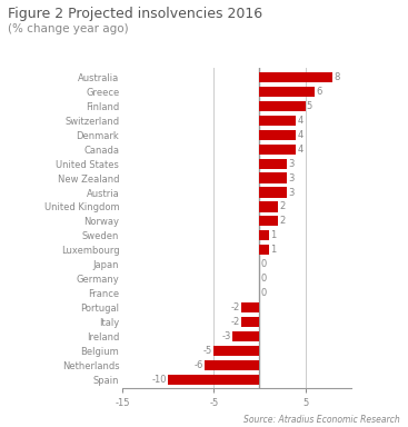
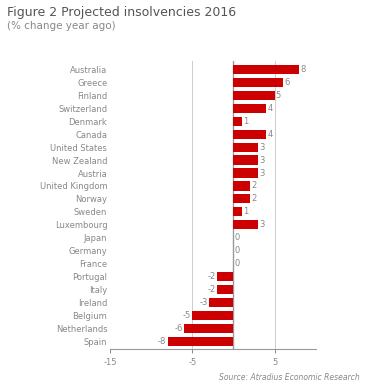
Denmark: 4 -> 1
Luxembourg: 1 -> 3
Spain: -10 -> -8
